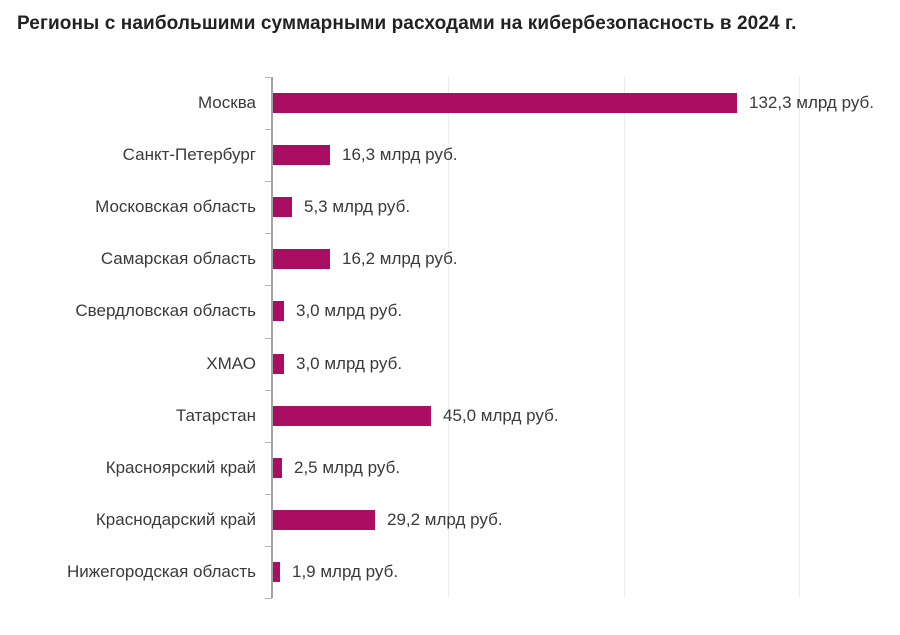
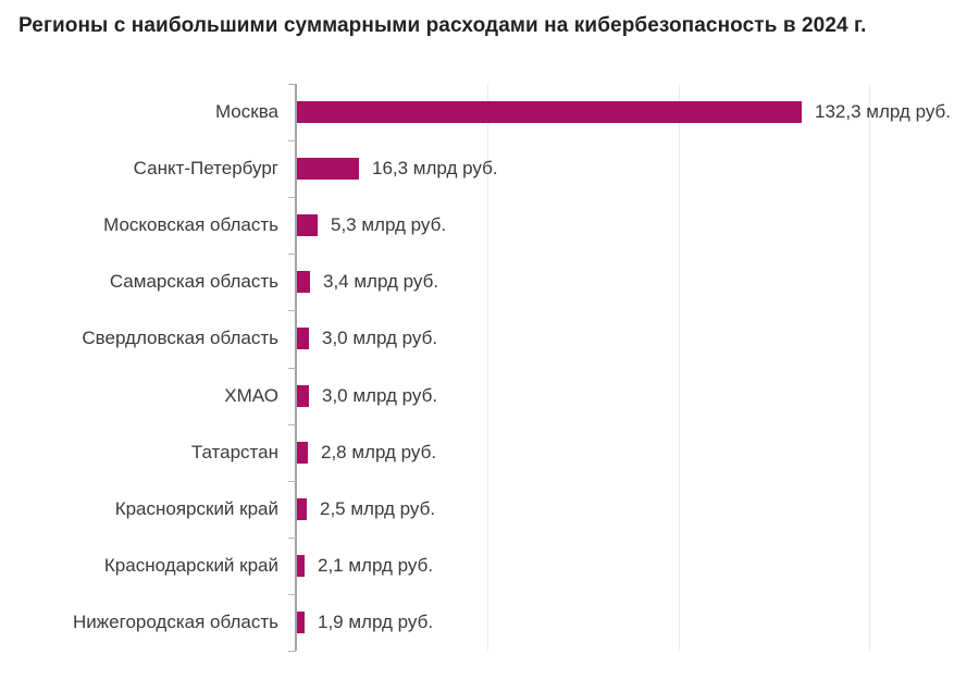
Самарская область: 16,2 -> 3,4
Татарстан: 45,0 -> 2,8
Краснодарский край: 29,2 -> 2,1
